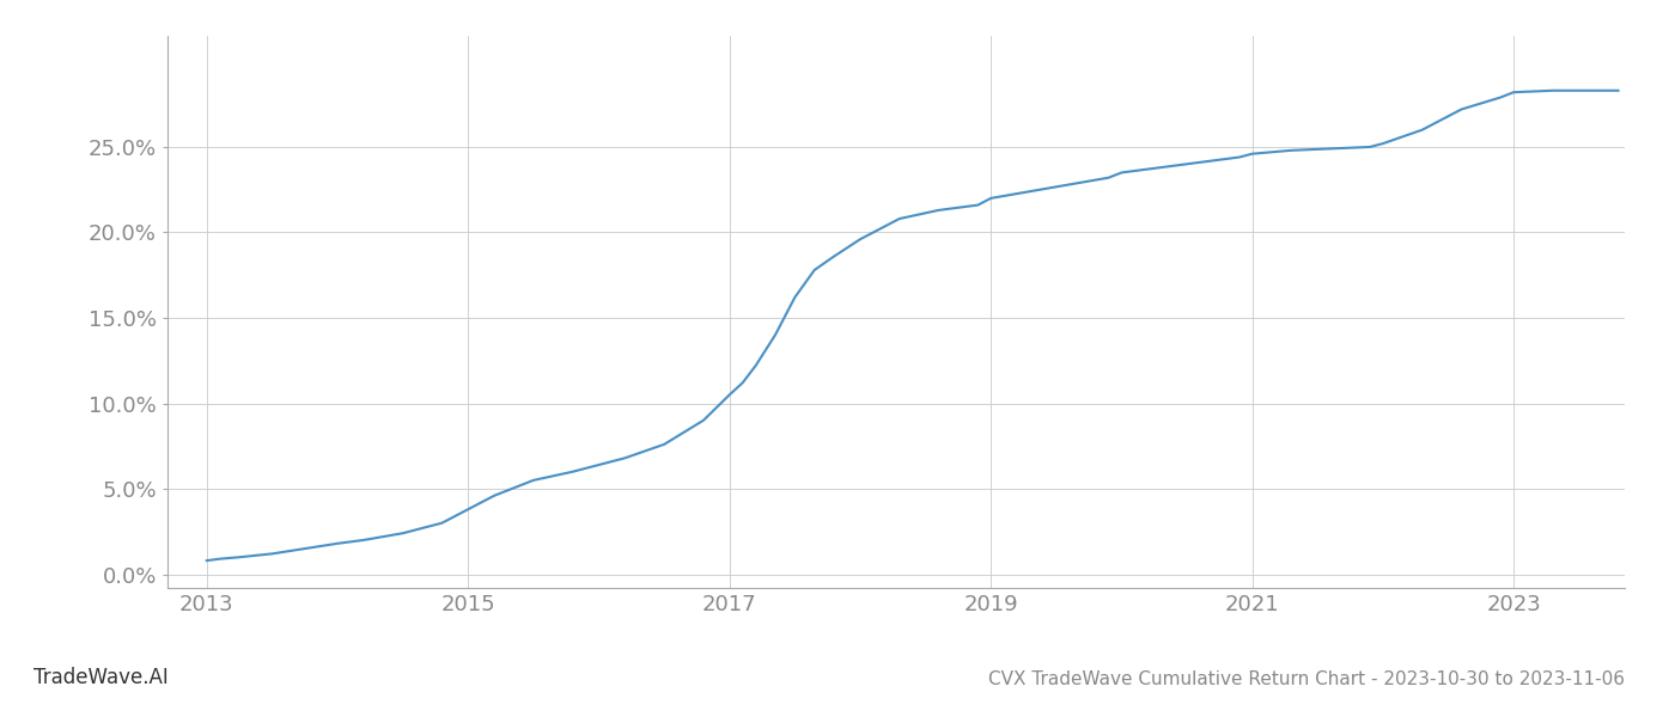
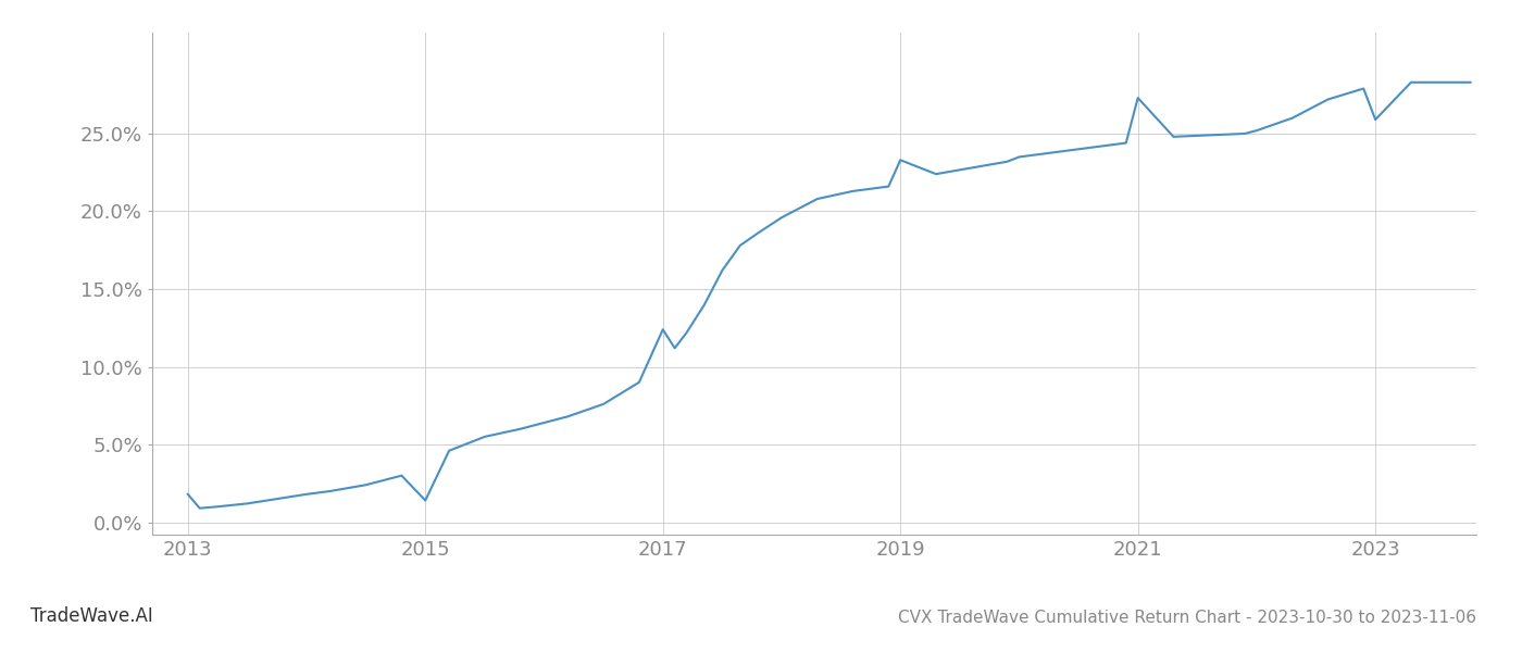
2013: 0.8% -> 1.8%
2015: 3.8% -> 1.4%
2017: 10.5% -> 12.4%
2019: 22.0% -> 23.3%
2021: 24.6% -> 27.3%
2023: 28.2% -> 25.9%
